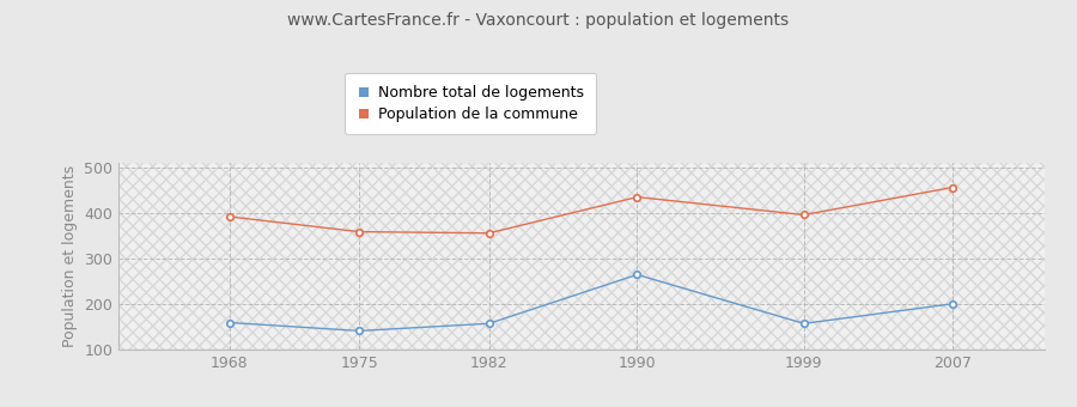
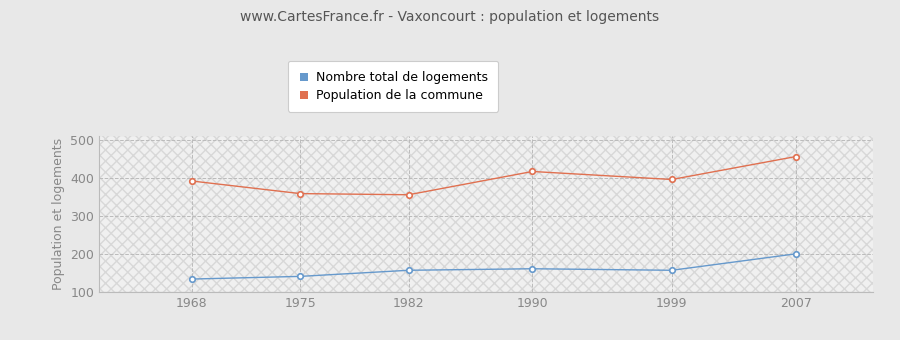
Nombre total de logements/1968: 160 -> 135
Nombre total de logements/1990: 265 -> 162
Population de la commune/1990: 435 -> 417
